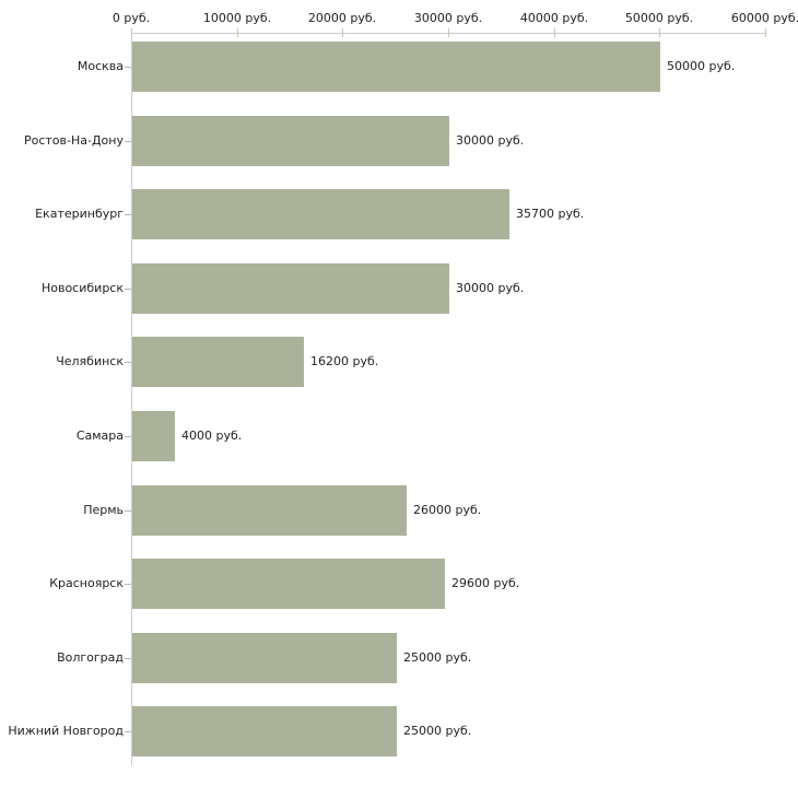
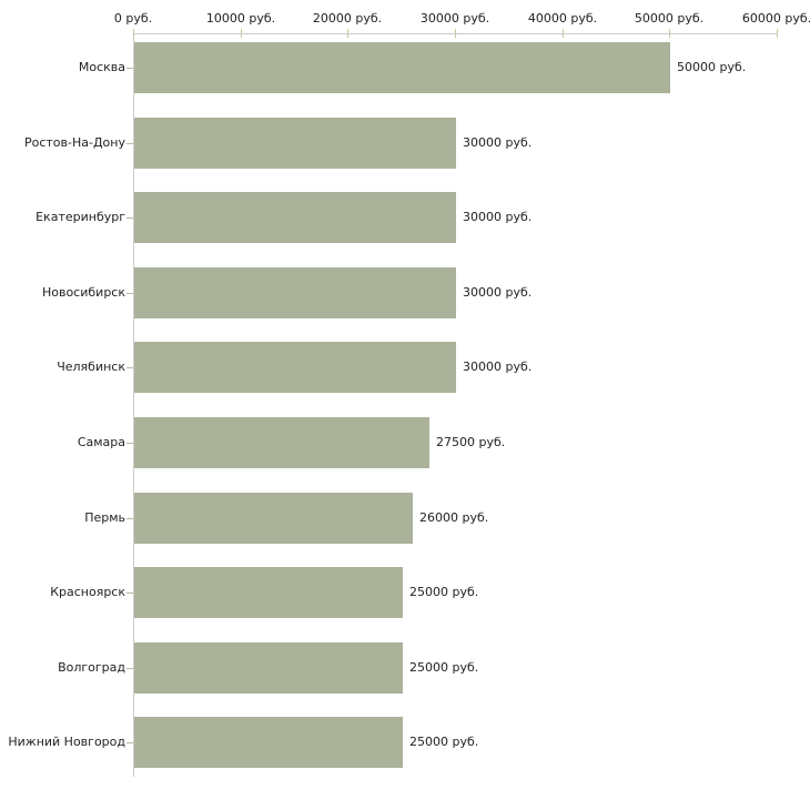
Екатеринбург: 35700 -> 30000
Челябинск: 16200 -> 30000
Самара: 4000 -> 27500
Красноярск: 29600 -> 25000
